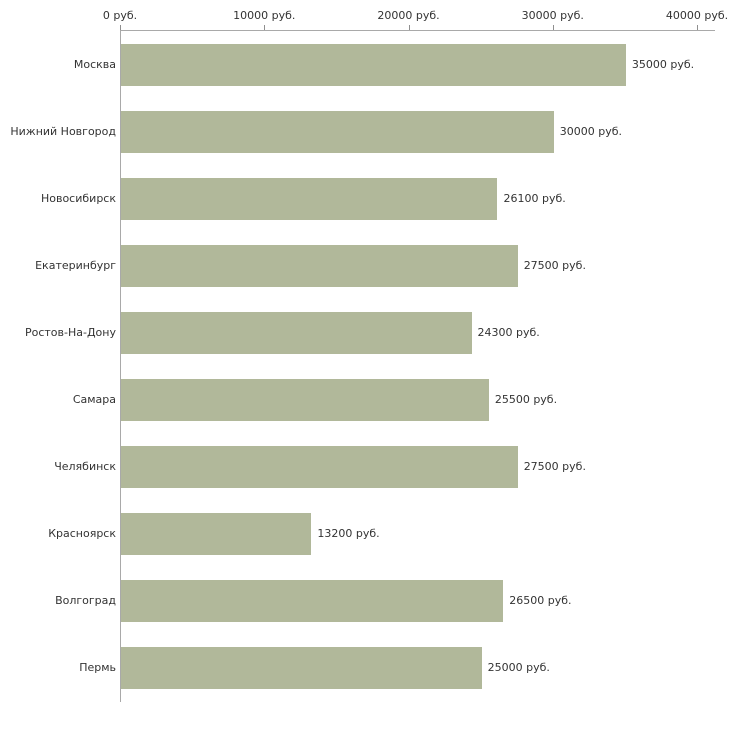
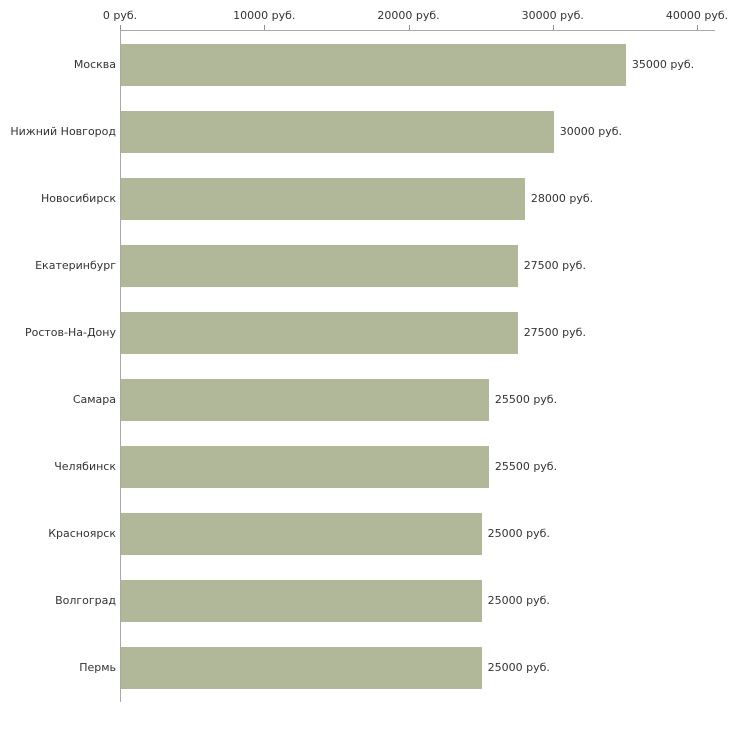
Новосибирск: 26100 -> 28000
Ростов-На-Дону: 24300 -> 27500
Челябинск: 27500 -> 25500
Красноярск: 13200 -> 25000
Волгоград: 26500 -> 25000
